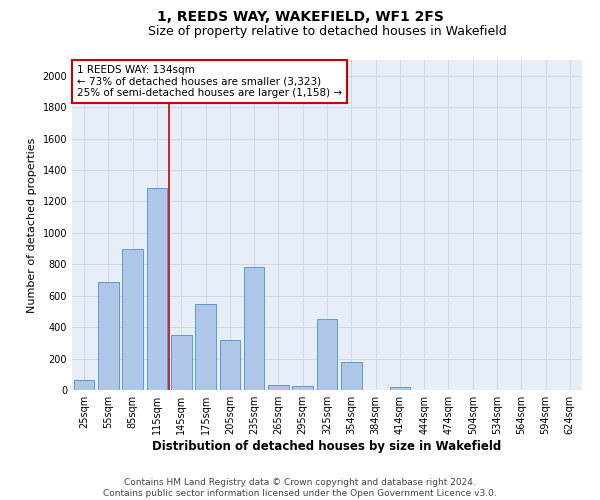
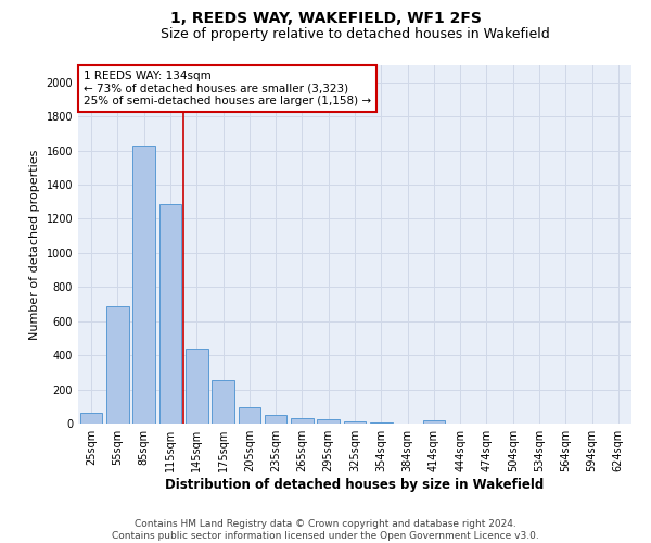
85sqm: 900 -> 1630
145sqm: 350 -> 440
175sqm: 550 -> 260
205sqm: 320 -> 100
235sqm: 780 -> 50
325sqm: 450 -> 20
354sqm: 180 -> 10
